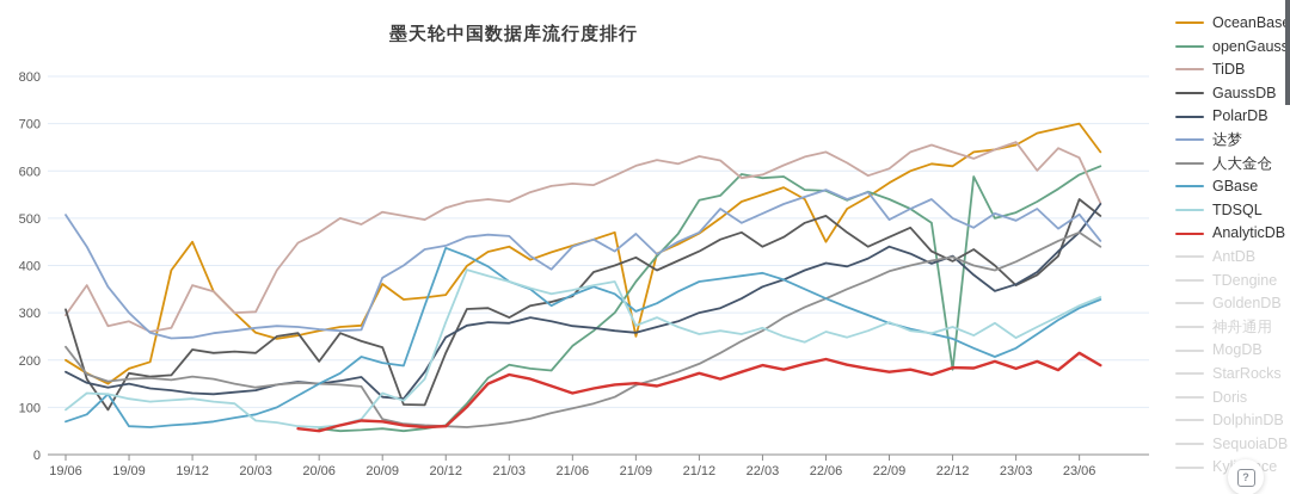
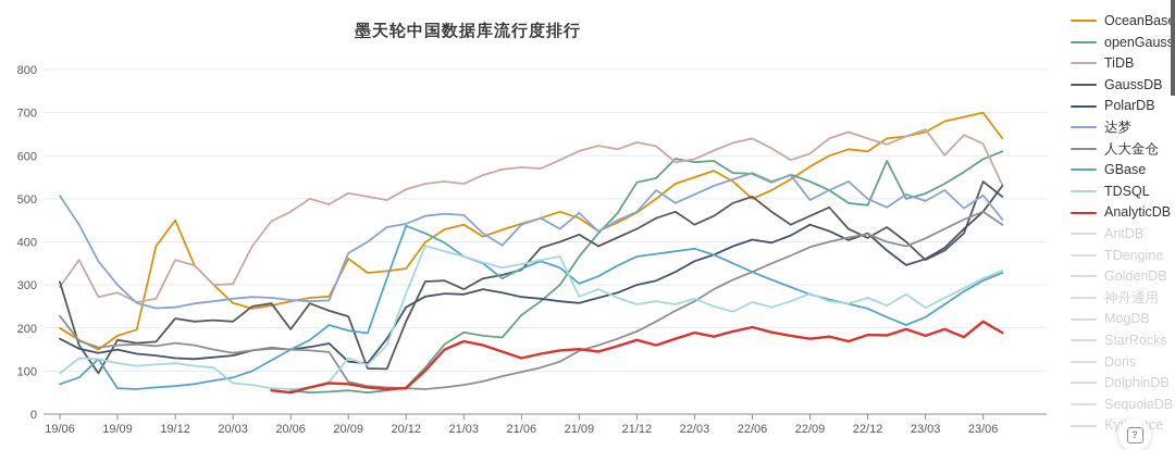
OceanBase/21/09: 250 -> 460
OceanBase/22/06: 450 -> 500
openGauss/22/12: 180 -> 480
